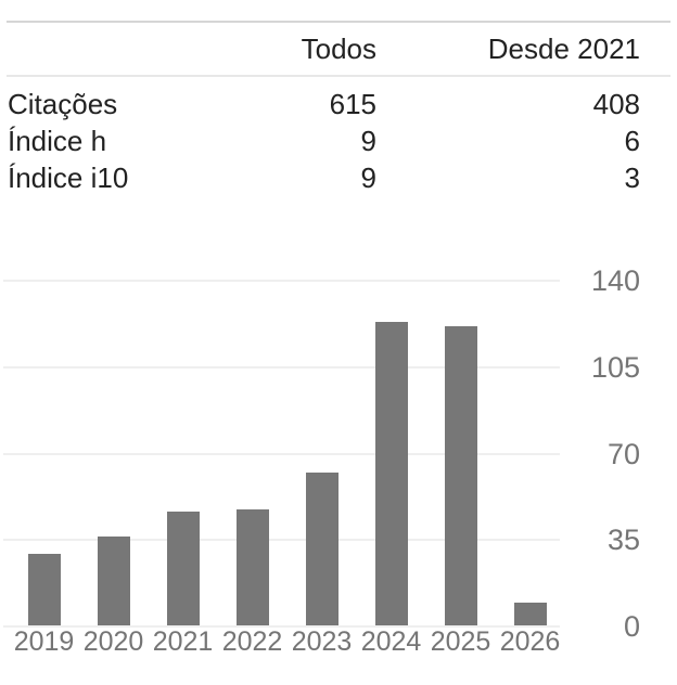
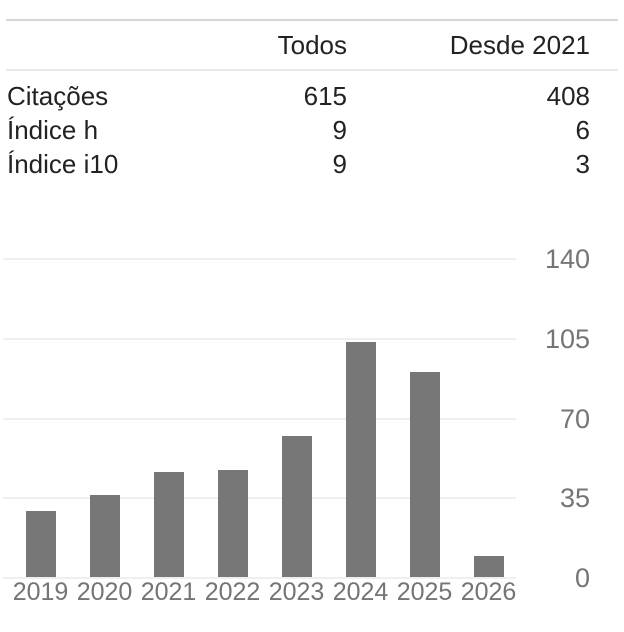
2024: 123 -> 103
2025: 121 -> 90
